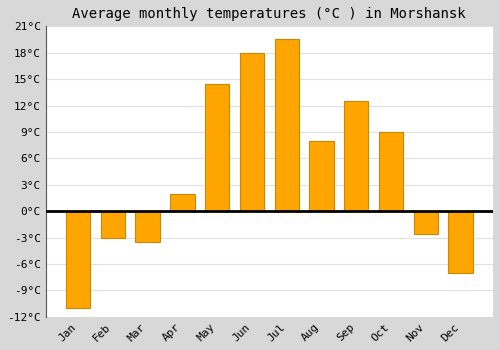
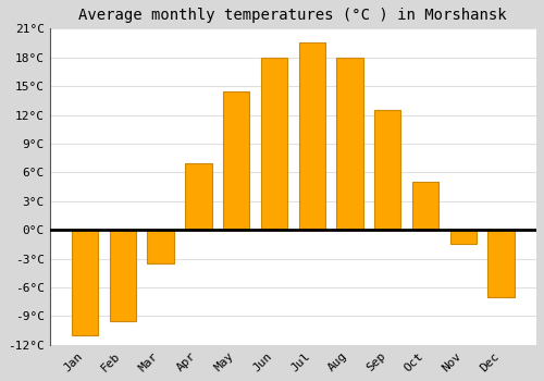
Feb: -3.0°C -> -9.5°C
Apr: 2.0°C -> 7.0°C
Aug: 8.0°C -> 18.0°C
Oct: 9.0°C -> 5.0°C
Nov: -2.6°C -> -1.5°C
